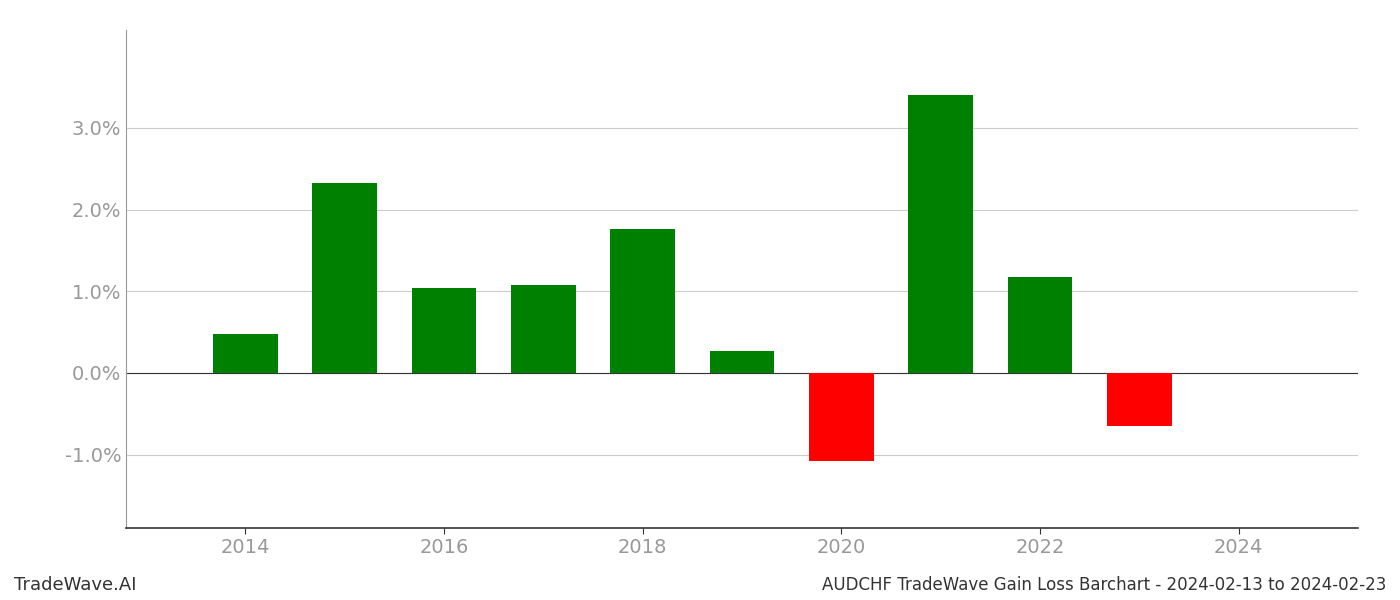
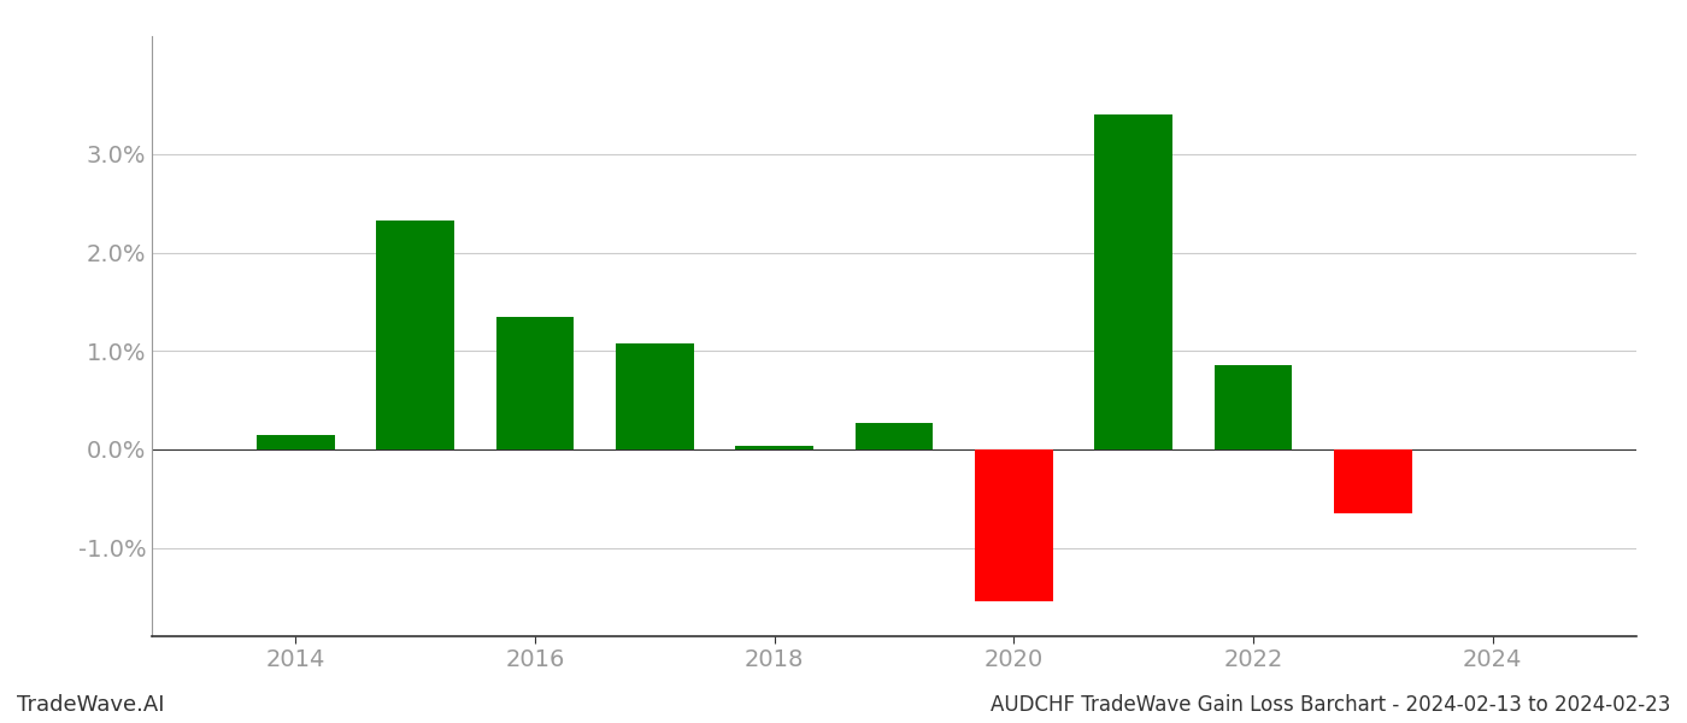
2014: 0.48% -> 0.15%
2016: 1.04% -> 1.35%
2018: 1.76% -> 0.03%
2020: -1.08% -> -1.55%
2022: 1.18% -> 0.85%
